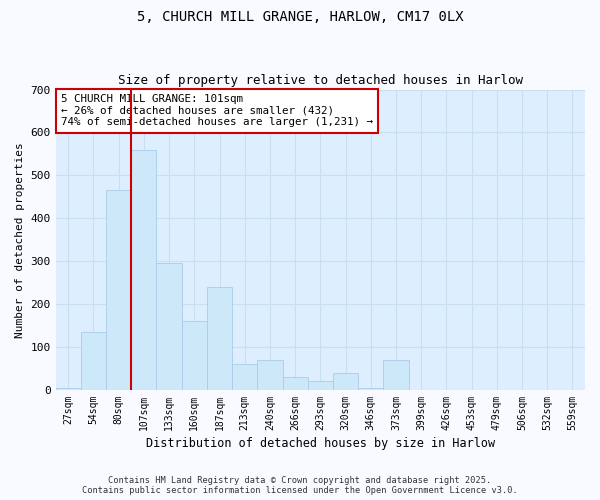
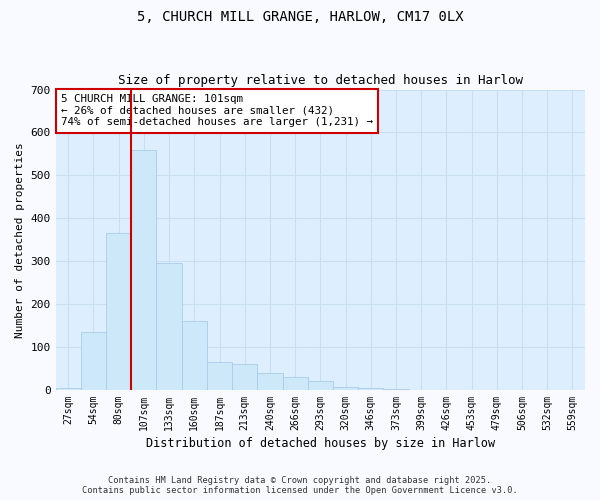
80sqm: 465 -> 365
187sqm: 240 -> 65
240sqm: 70 -> 40
320sqm: 40 -> 8
373sqm: 70 -> 2
